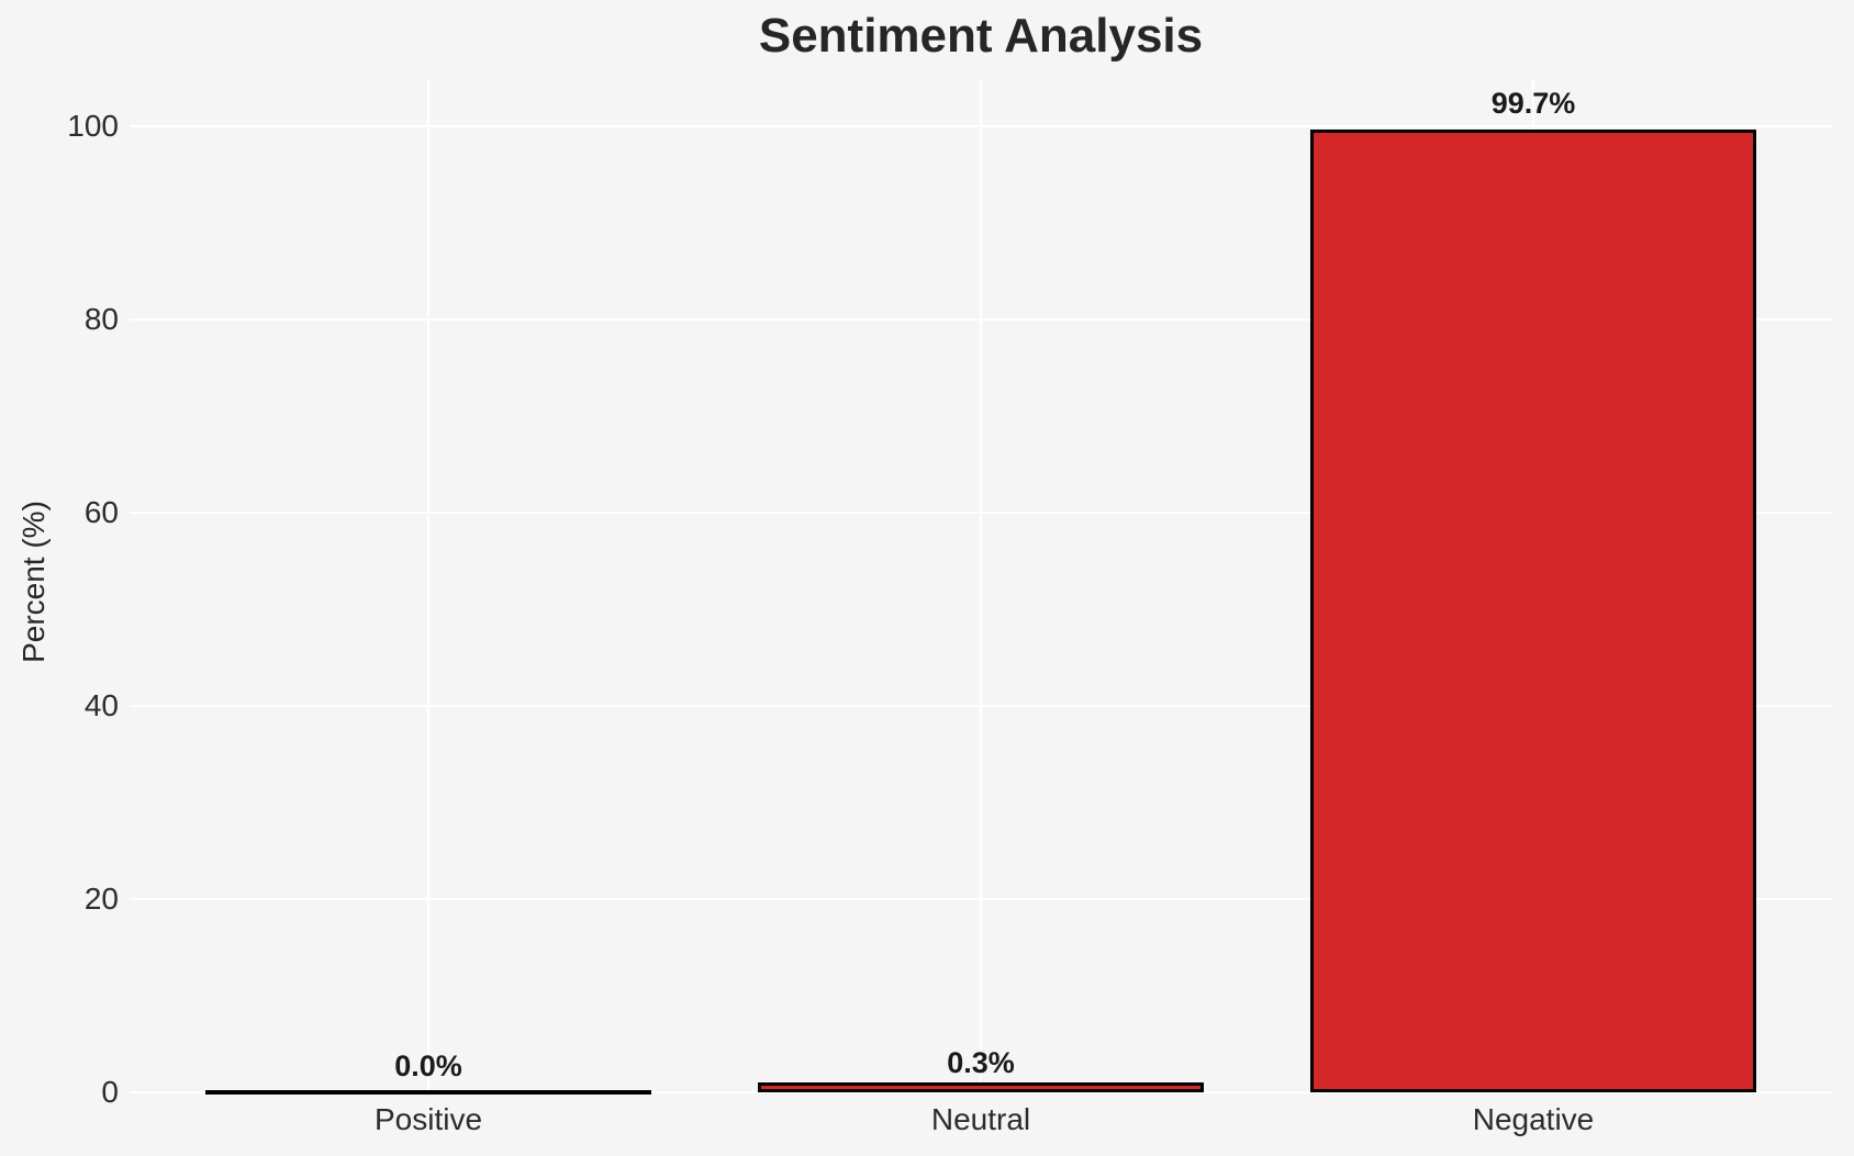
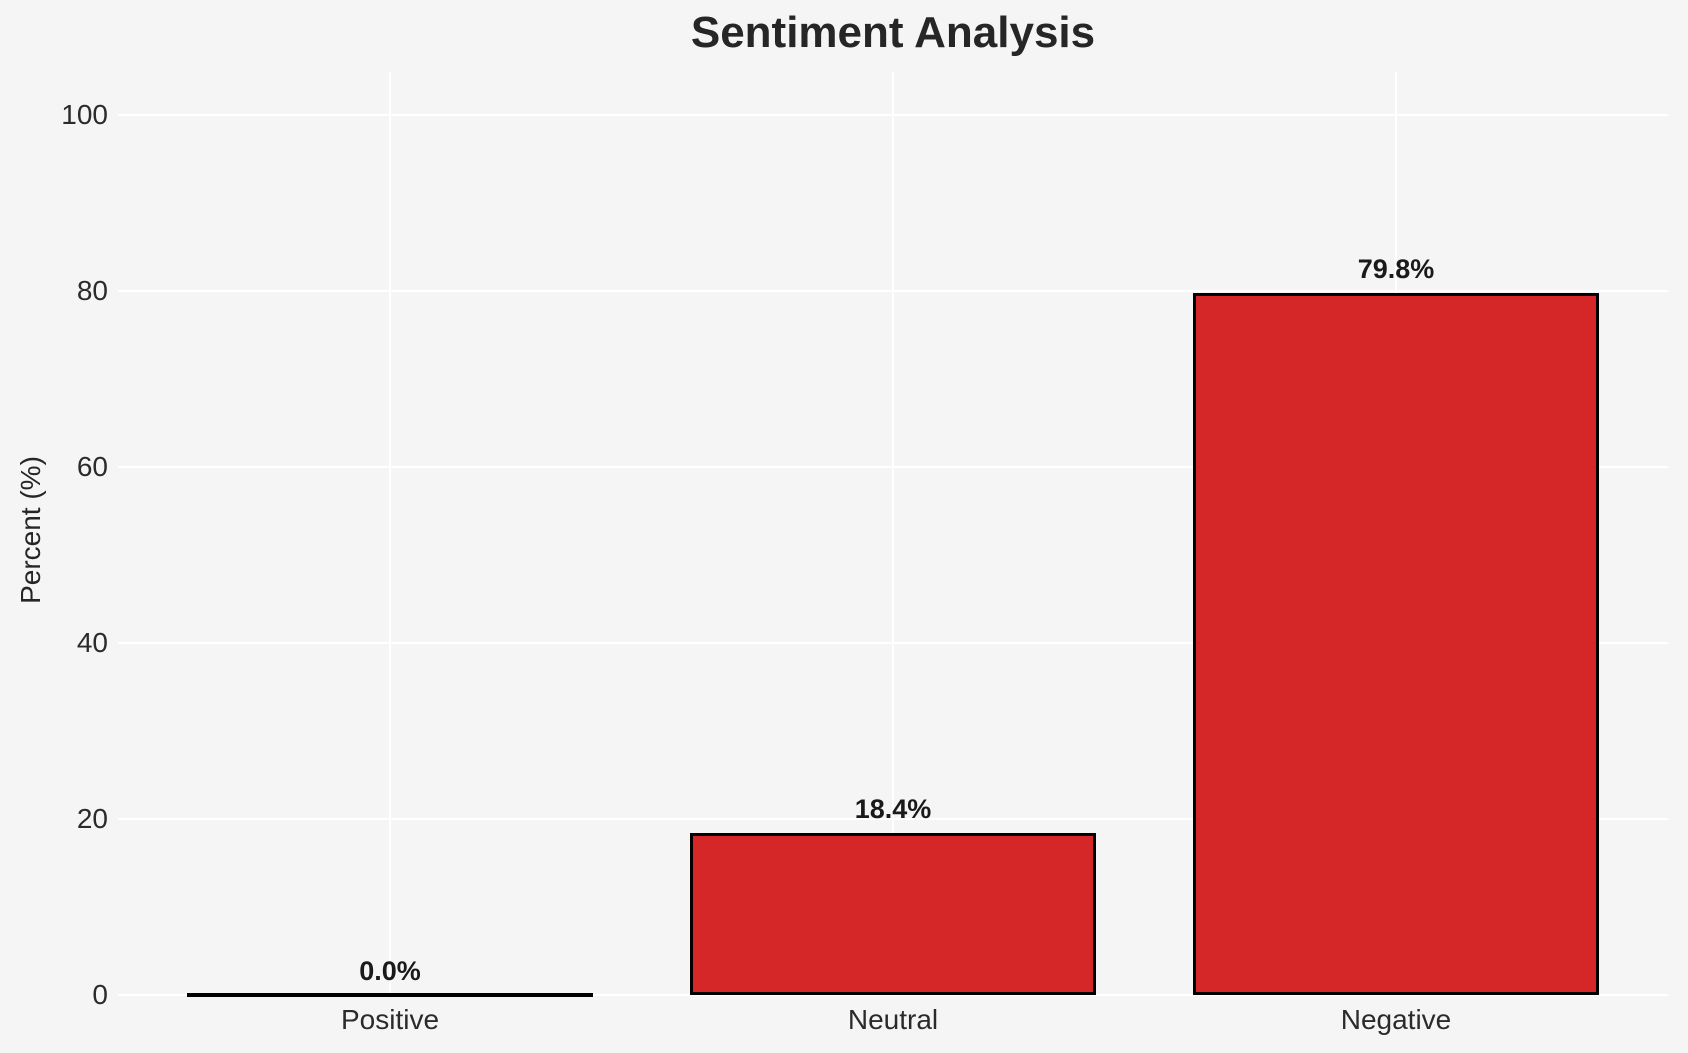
Neutral: 0.3% -> 18.4%
Negative: 99.7% -> 79.8%
